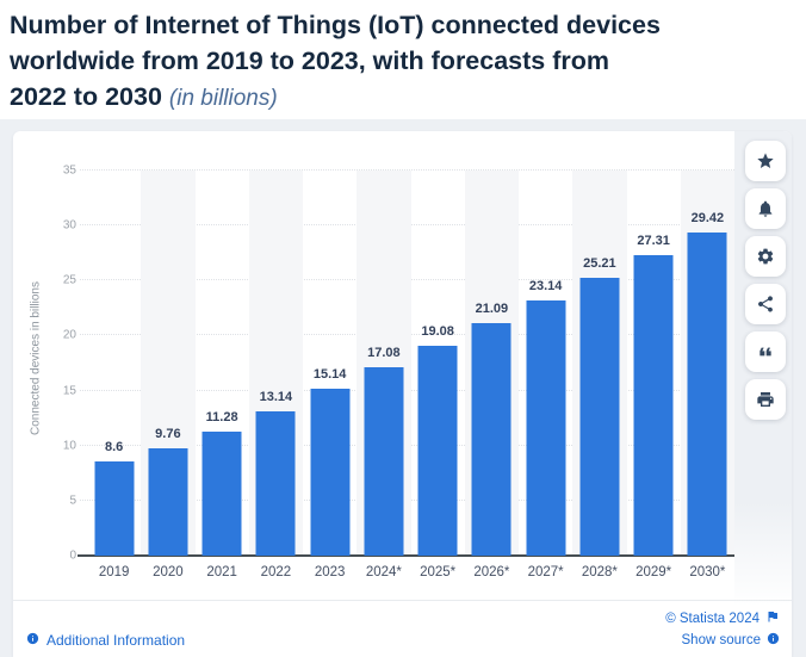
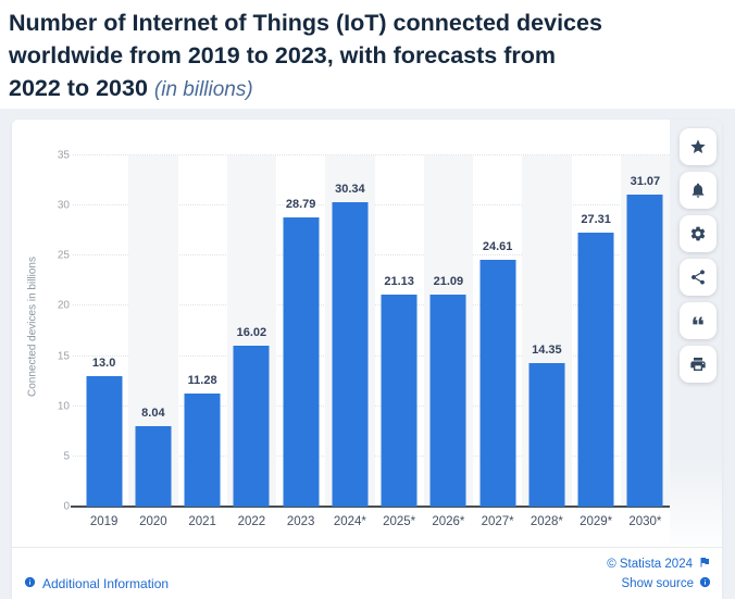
2019: 8.6 -> 13.0
2020: 9.76 -> 8.04
2022: 13.14 -> 16.02
2023: 15.14 -> 28.79
2024*: 17.08 -> 30.34
2025*: 19.08 -> 21.13
2027*: 23.14 -> 24.61
2028*: 25.21 -> 14.35
2030*: 29.42 -> 31.07
